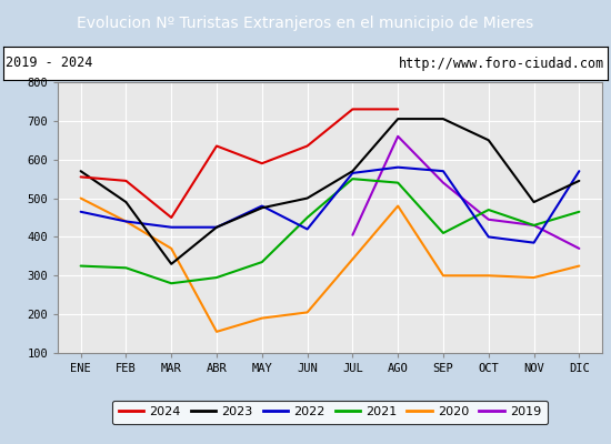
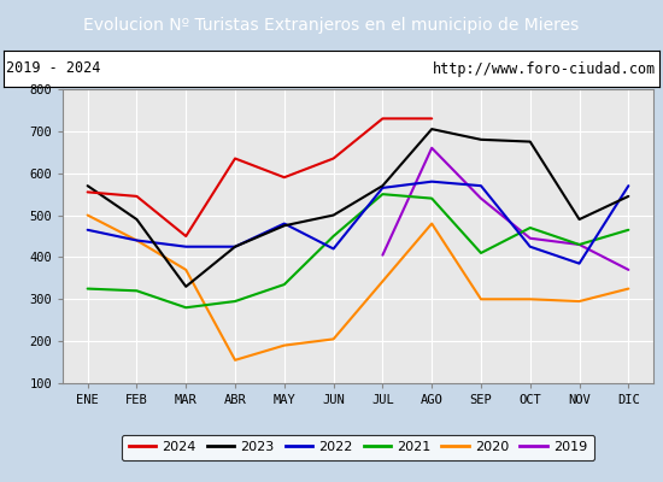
2023/SEP: 705 -> 680
2023/OCT: 650 -> 675
2022/OCT: 400 -> 425
